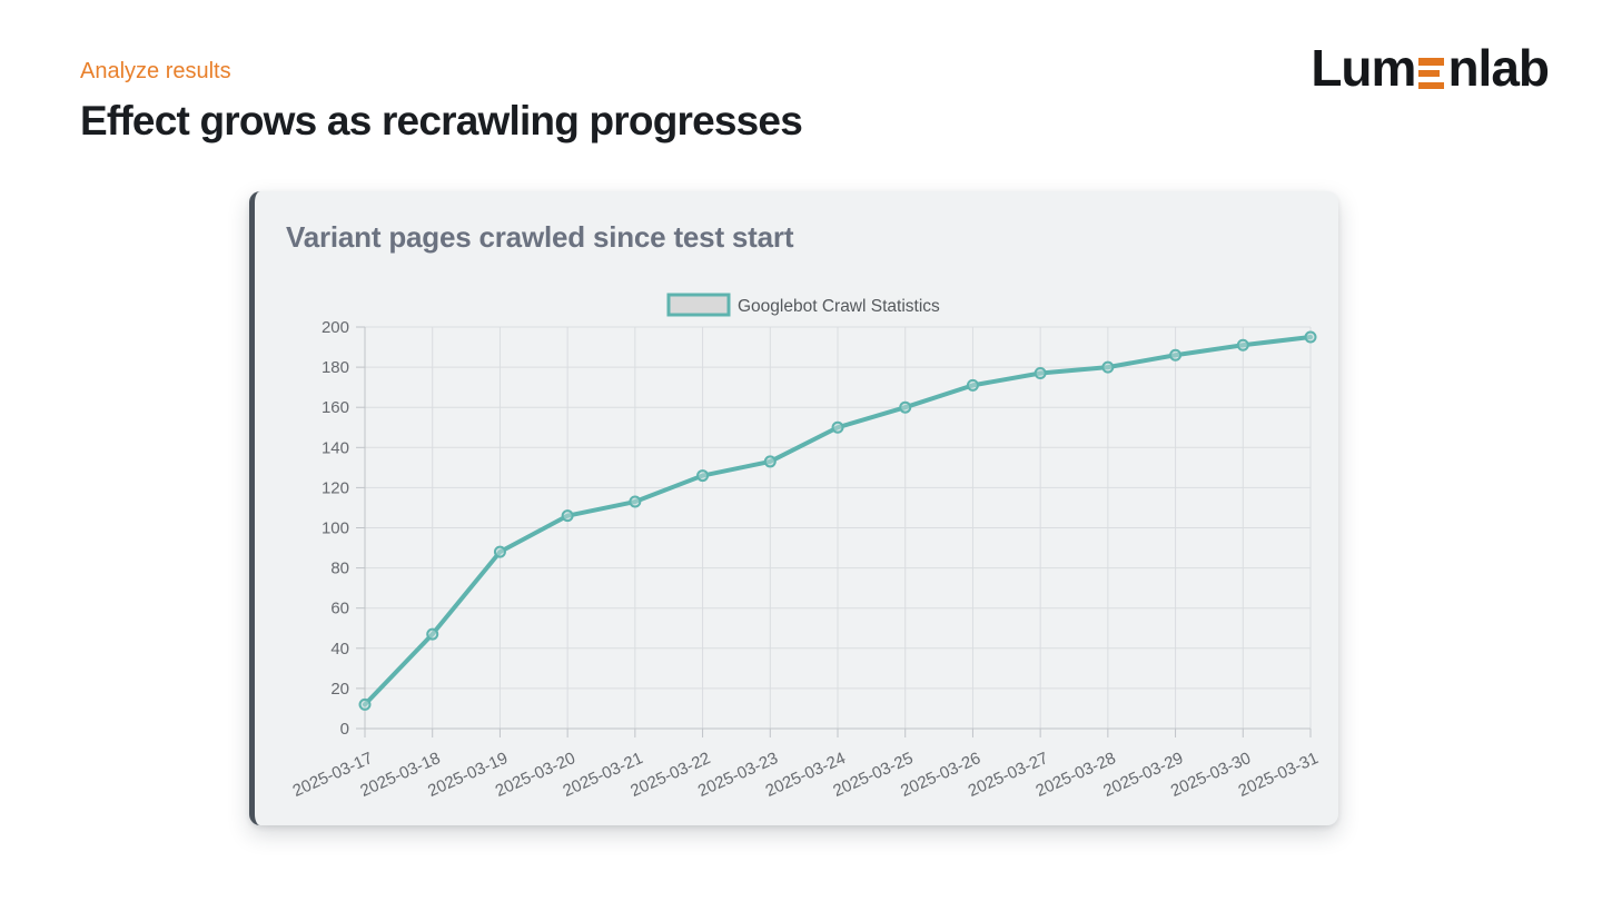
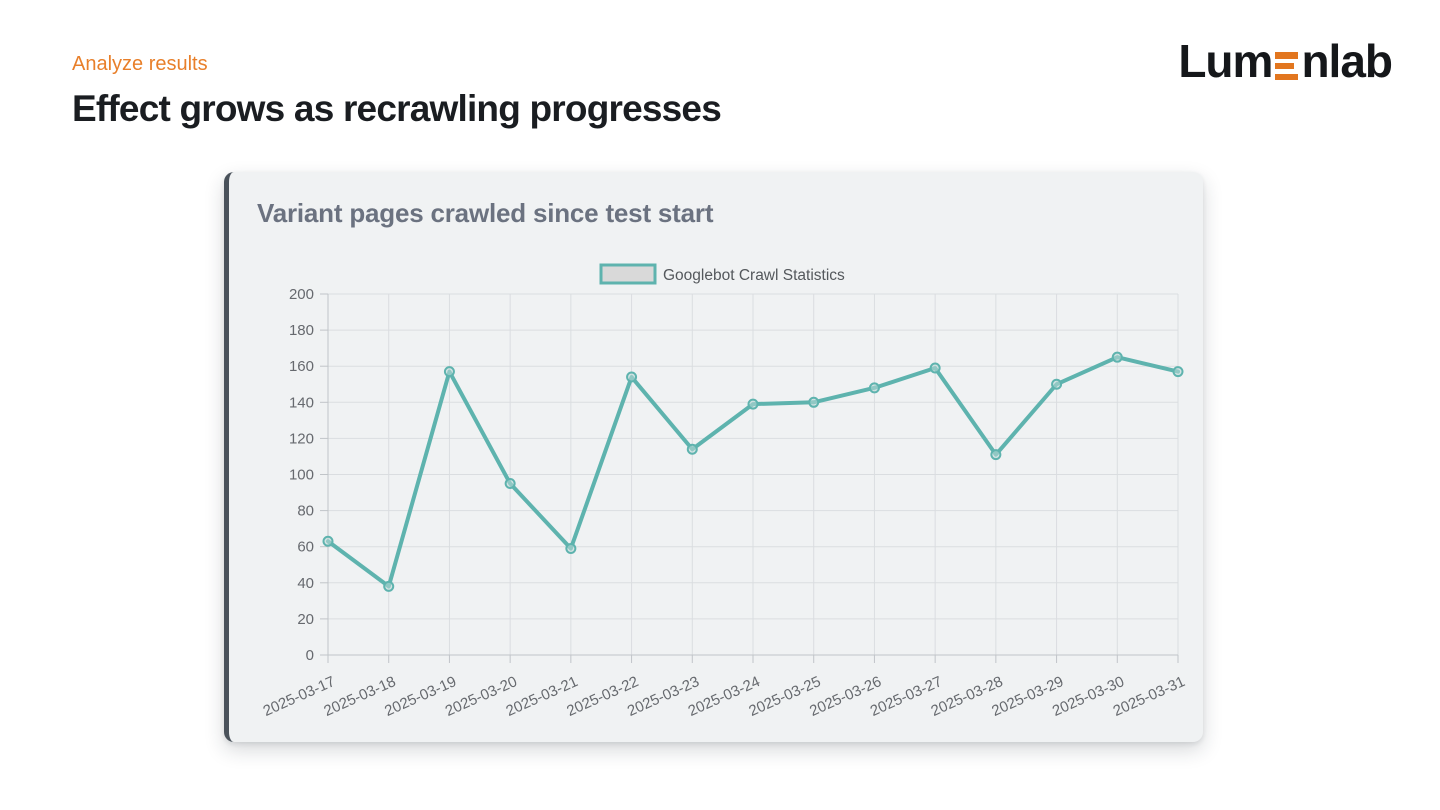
2025-03-17: 12 -> 63
2025-03-18: 47 -> 38
2025-03-19: 88 -> 157
2025-03-20: 106 -> 95
2025-03-21: 113 -> 59
2025-03-22: 126 -> 154
2025-03-23: 133 -> 114
2025-03-24: 150 -> 139
2025-03-25: 160 -> 140
2025-03-26: 171 -> 148
2025-03-27: 177 -> 159
2025-03-28: 180 -> 111
2025-03-29: 186 -> 150
2025-03-30: 191 -> 165
2025-03-31: 195 -> 157
